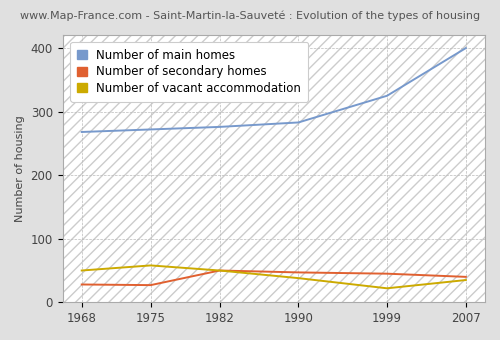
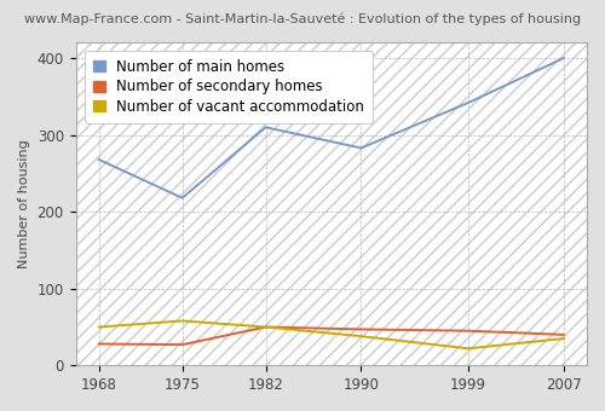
Number of main homes/1975: 272 -> 218
Number of main homes/1982: 276 -> 310
Number of main homes/1999: 325 -> 342
